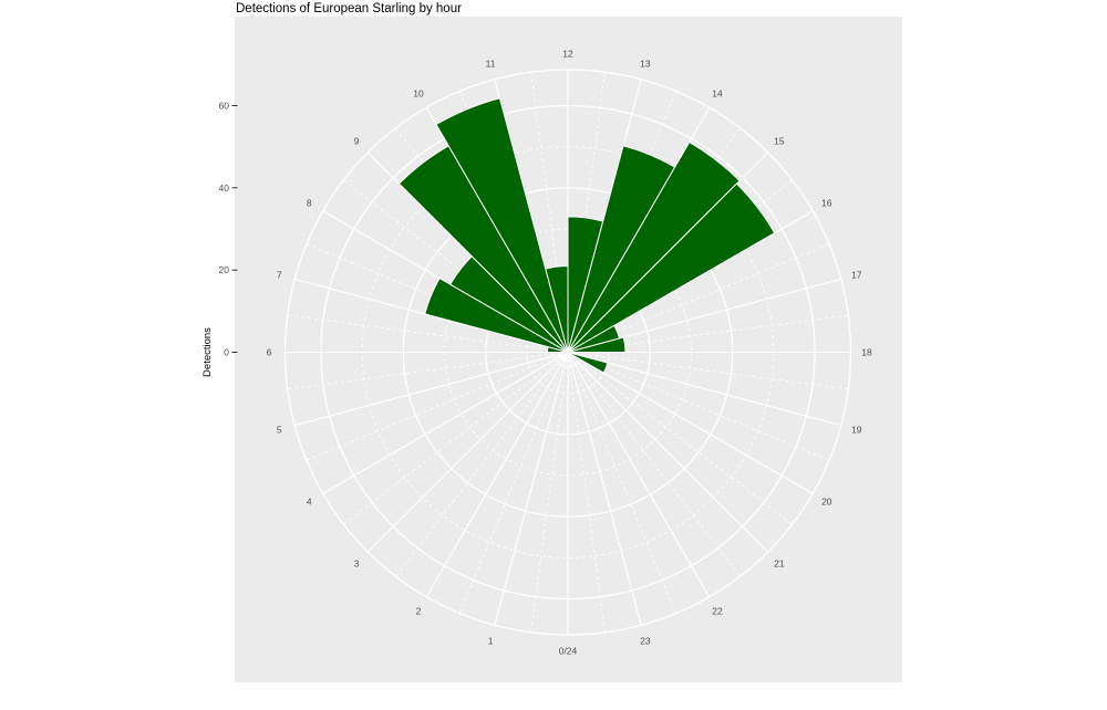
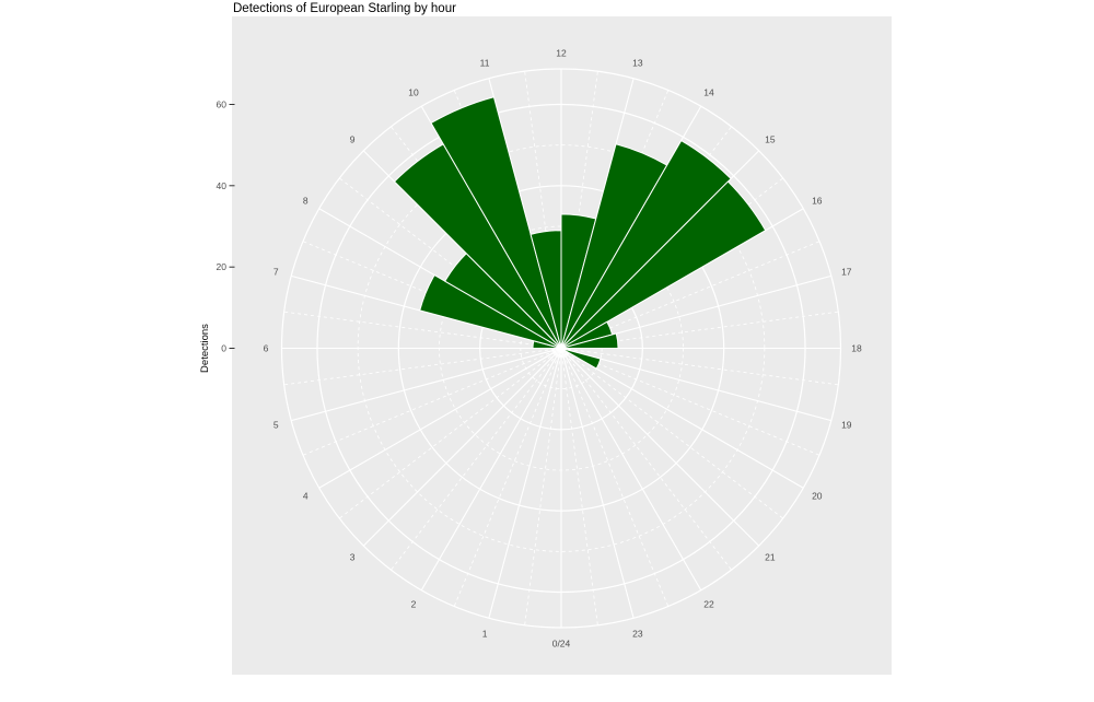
6: 5 -> 7
11: 21 -> 29
